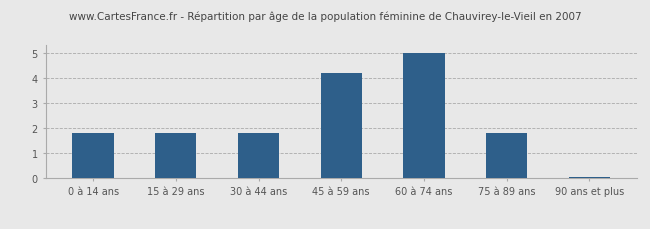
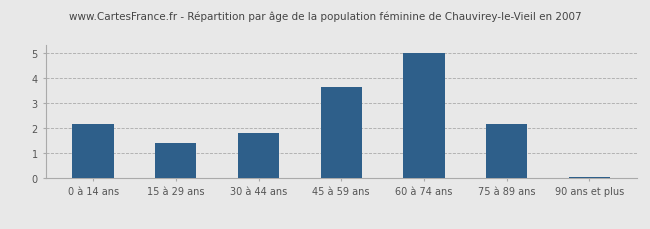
0 à 14 ans: 1.80 -> 2.15
15 à 29 ans: 1.80 -> 1.40
45 à 59 ans: 4.20 -> 3.65
75 à 89 ans: 1.80 -> 2.15
